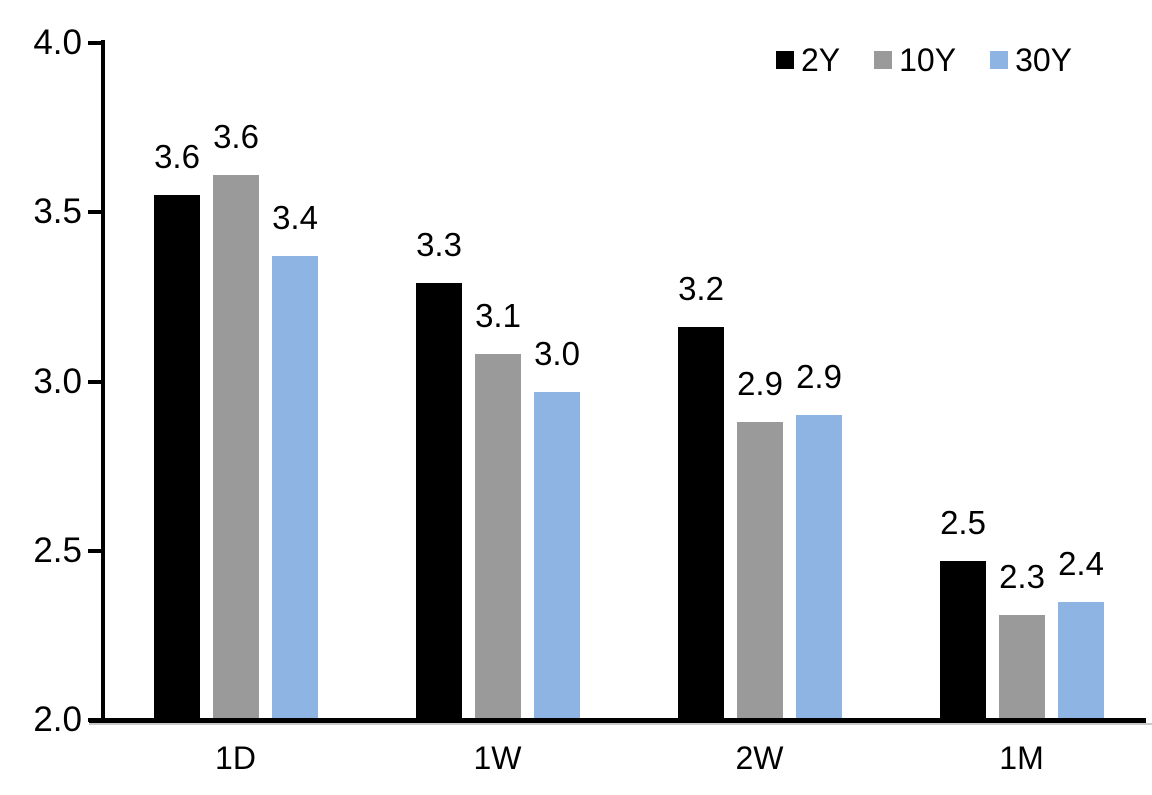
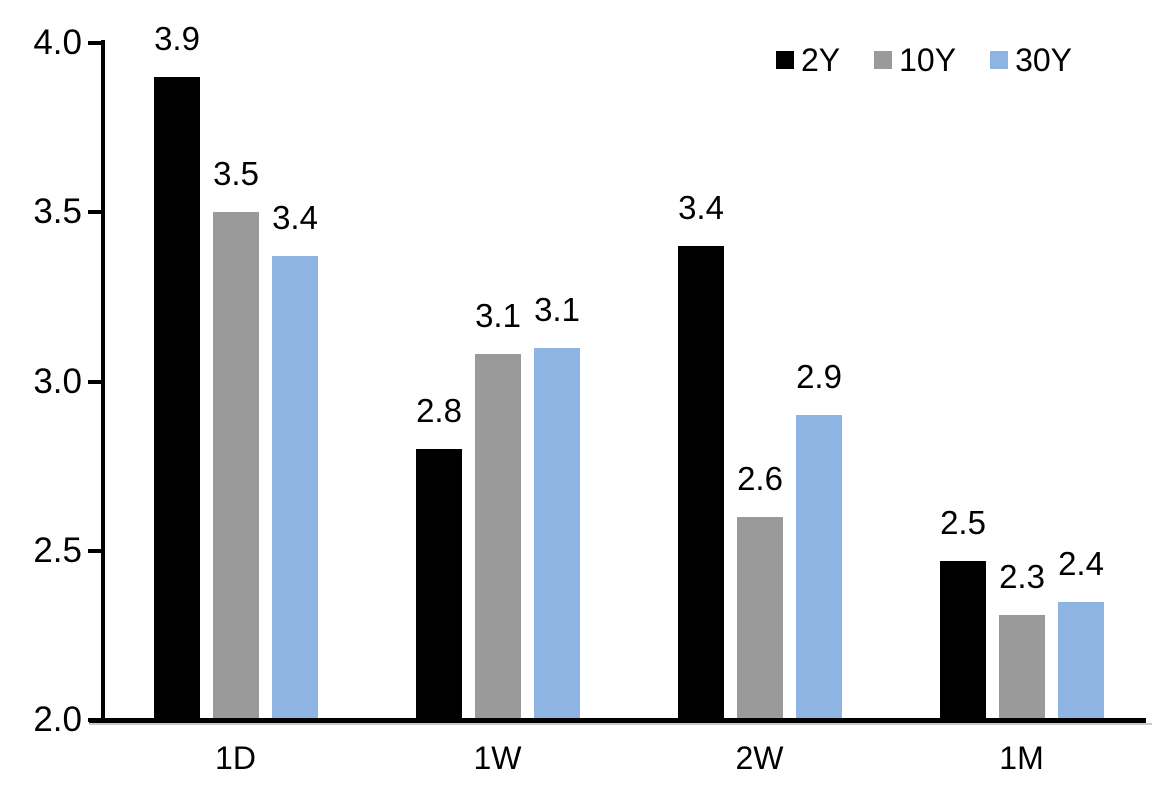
2Y/1D: 3.6 -> 3.9
10Y/1D: 3.6 -> 3.5
2Y/1W: 3.3 -> 2.8
30Y/1W: 3.0 -> 3.1
2Y/2W: 3.2 -> 3.4
10Y/2W: 2.9 -> 2.6
